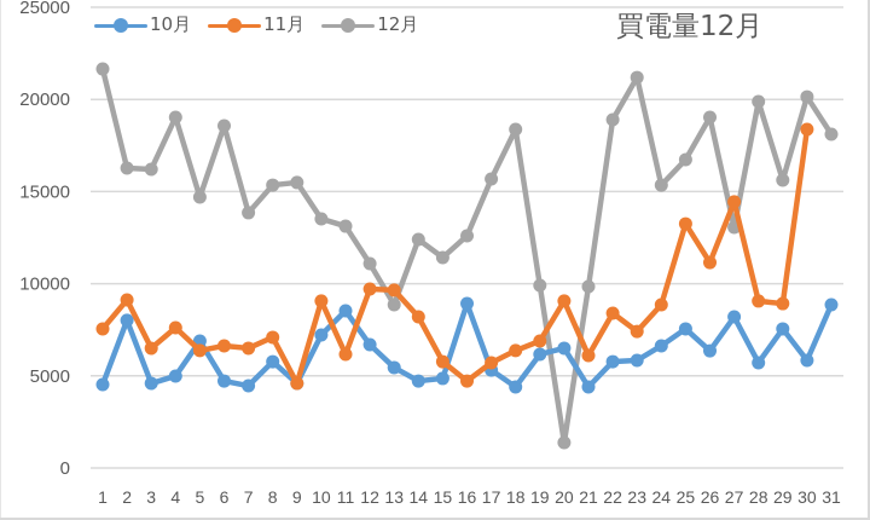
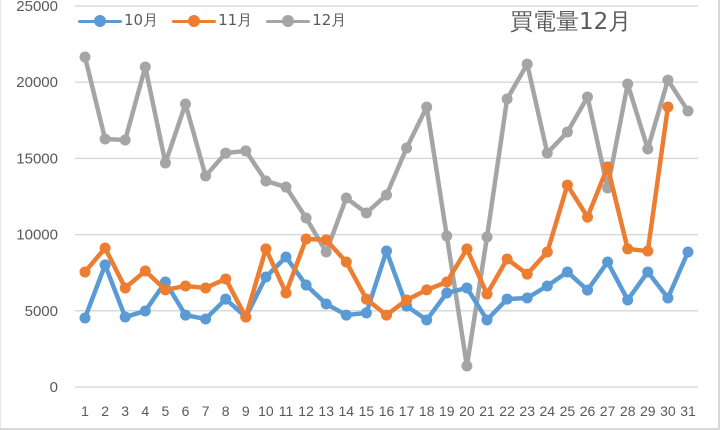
12月/4: 19000 -> 21000
